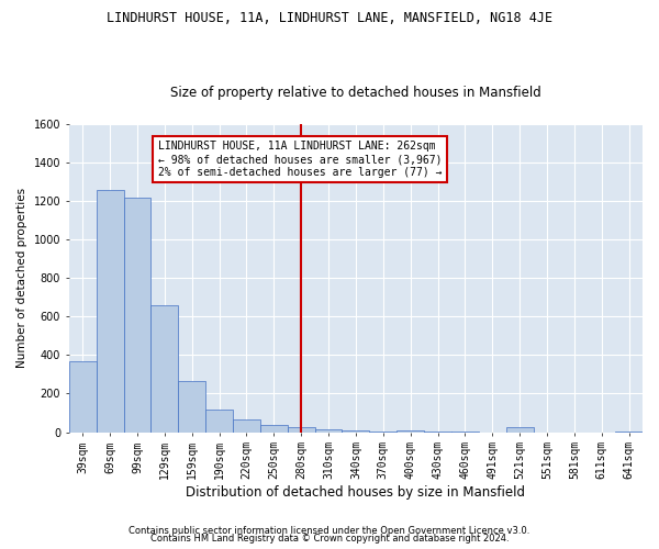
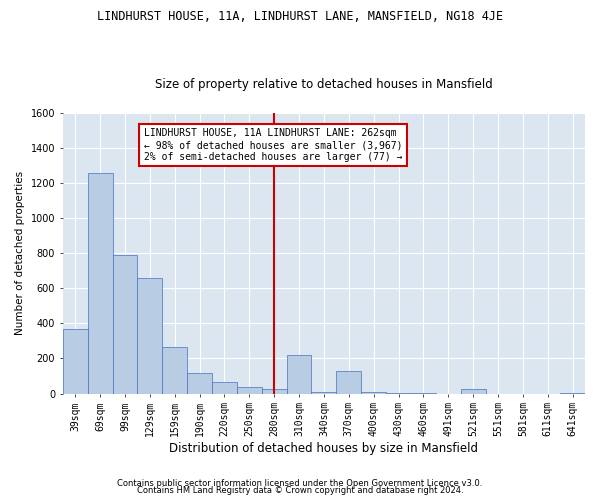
99sqm: 1220 -> 790
310sqm: 20 -> 220
370sqm: 0 -> 130
